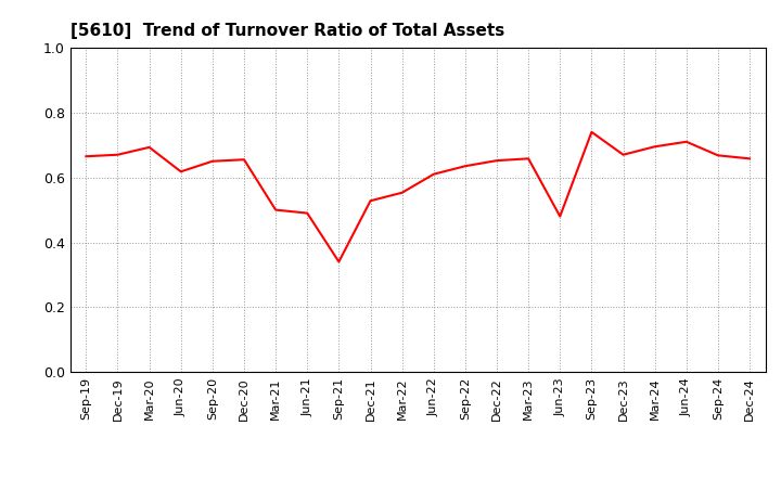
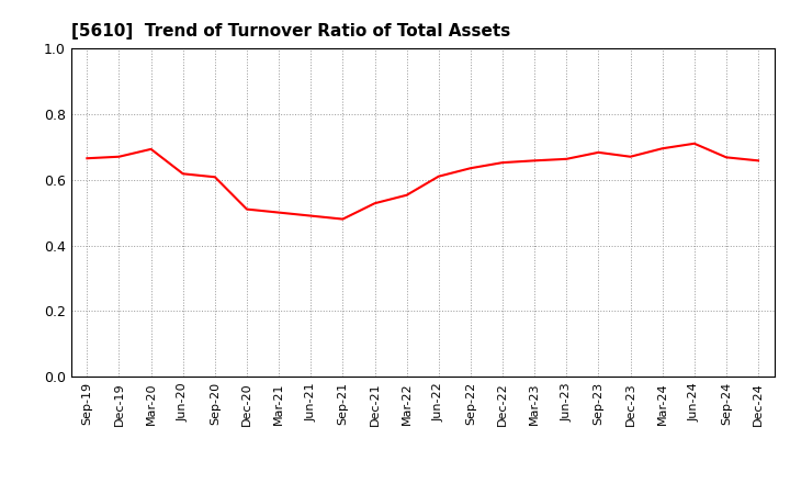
Sep-20: 0.650 -> 0.608
Dec-20: 0.655 -> 0.510
Sep-21: 0.340 -> 0.480
Jun-23: 0.480 -> 0.663
Sep-23: 0.740 -> 0.683
